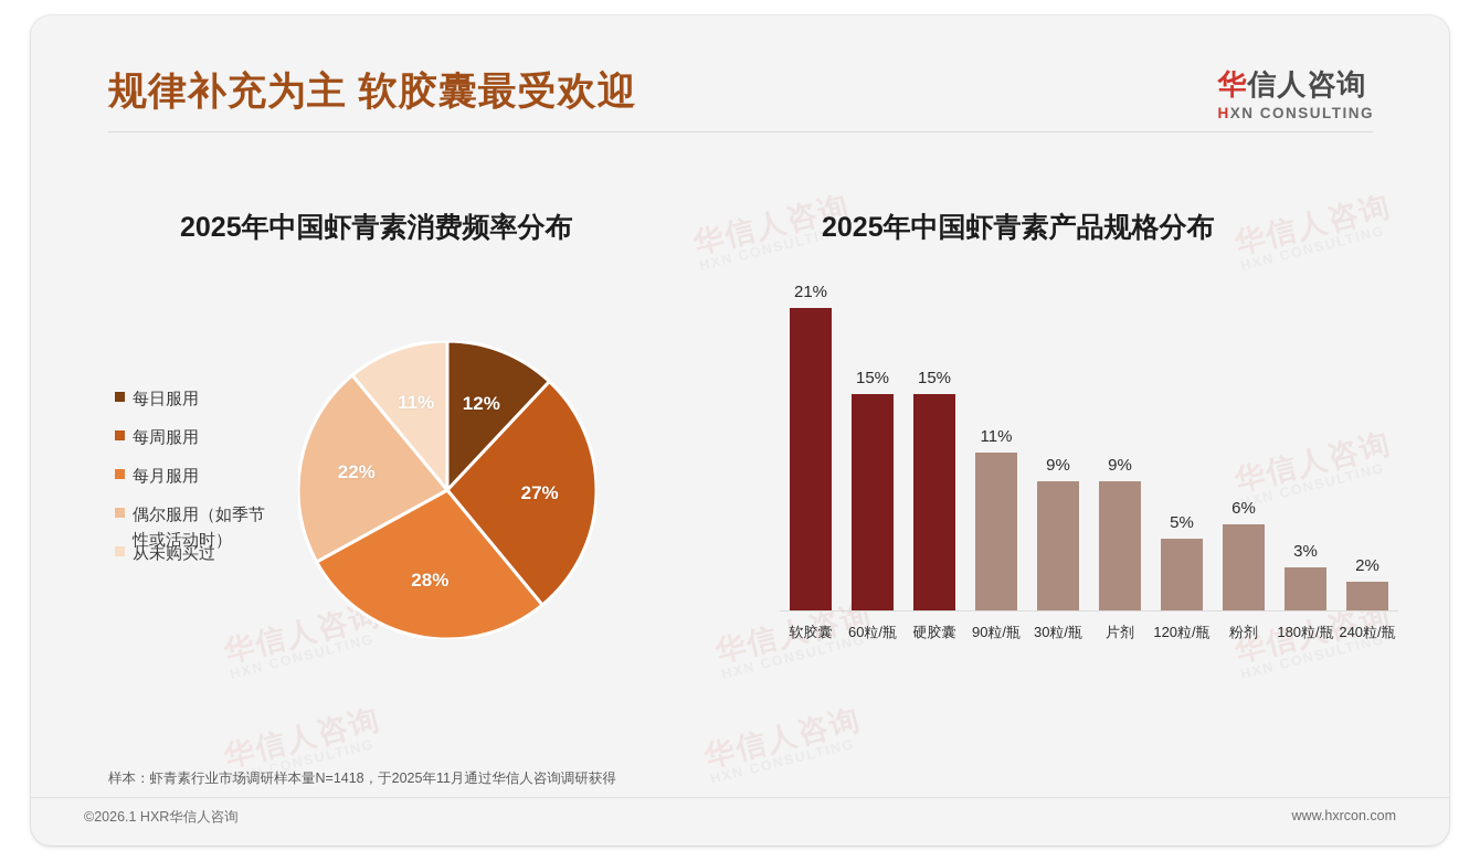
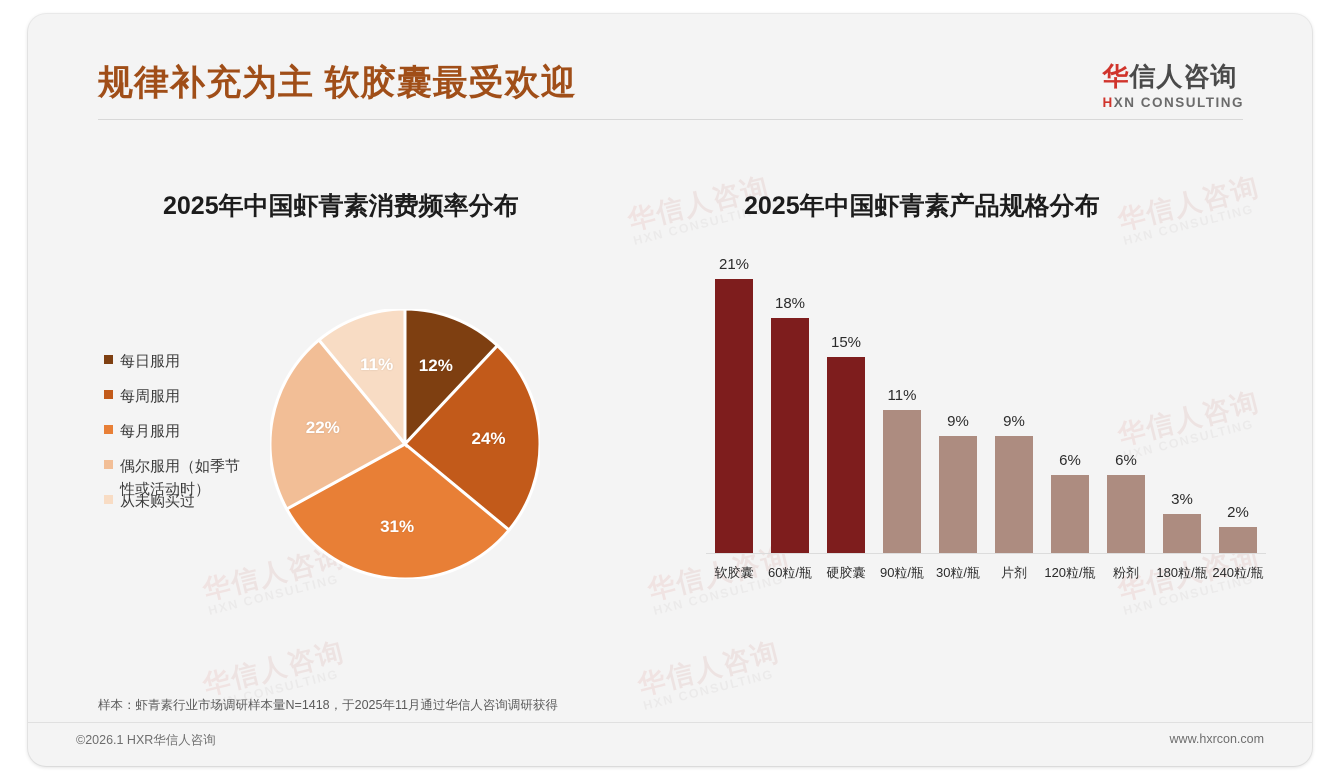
2025年中国虾青素消费频率分布/每周服用: 27% -> 24%
2025年中国虾青素消费频率分布/每月服用: 28% -> 31%
2025年中国虾青素产品规格分布/60粒/瓶: 15% -> 18%
2025年中国虾青素产品规格分布/120粒/瓶: 5% -> 6%
